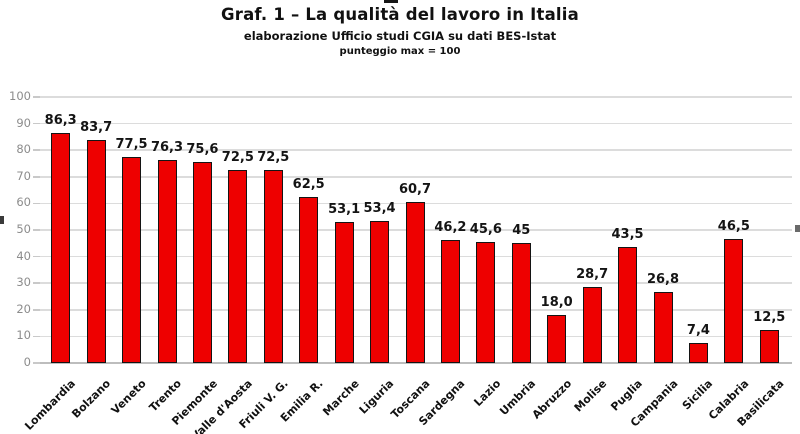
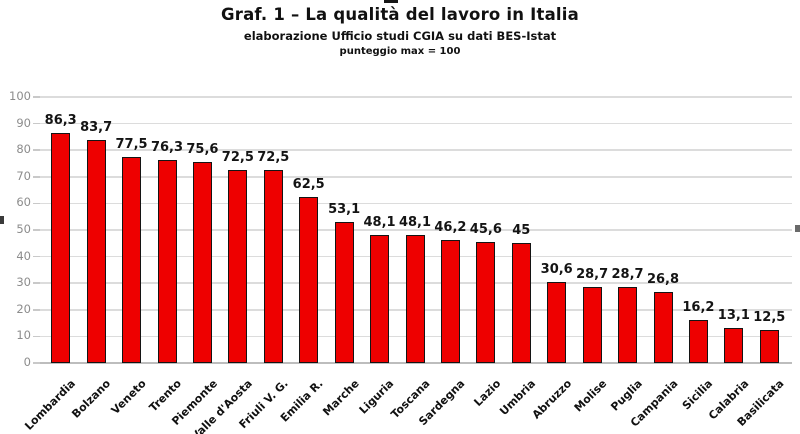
Liguria: 53,4 -> 48,1
Toscana: 60,7 -> 48,1
Abruzzo: 18,0 -> 30,6
Puglia: 43,5 -> 28,7
Sicilia: 7,4 -> 16,2
Calabria: 46,5 -> 13,1
